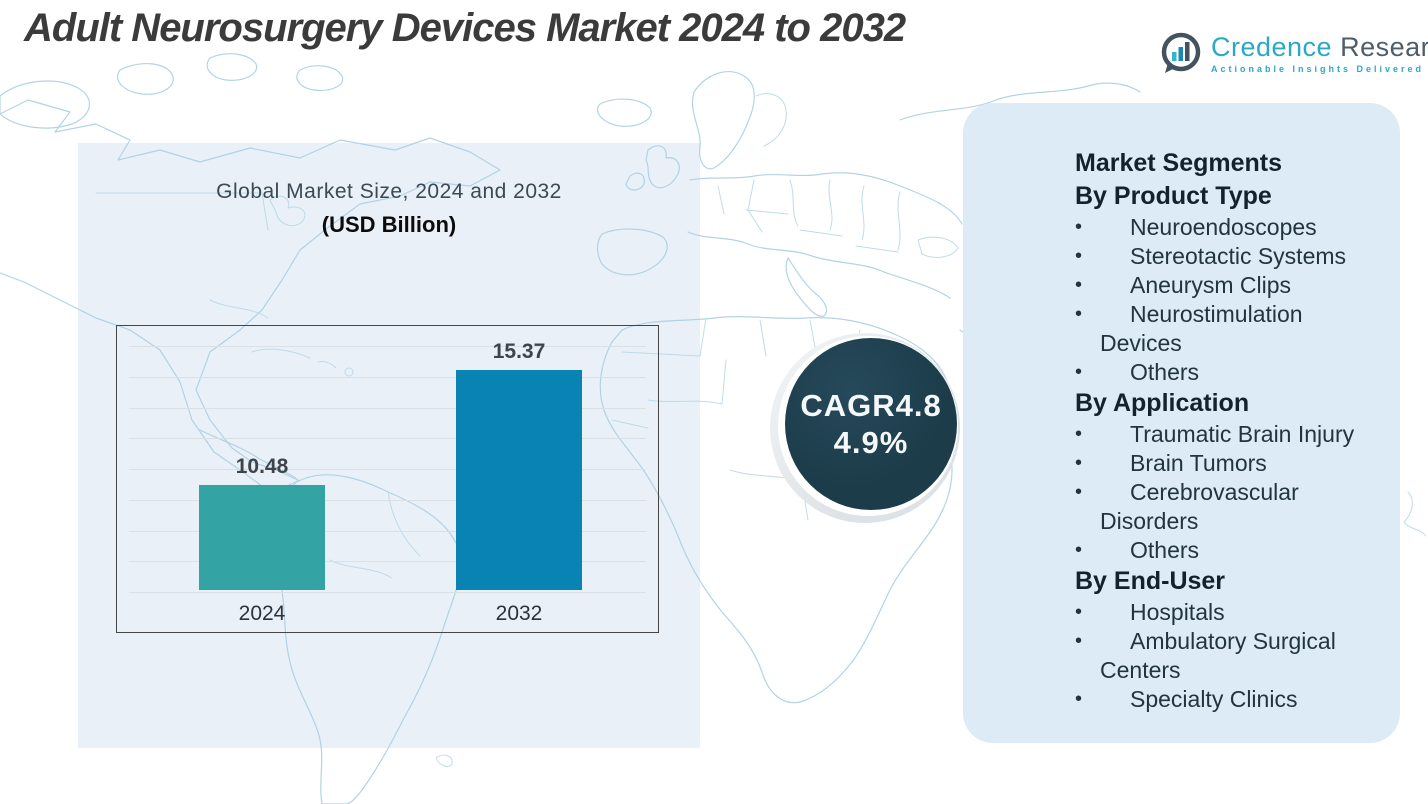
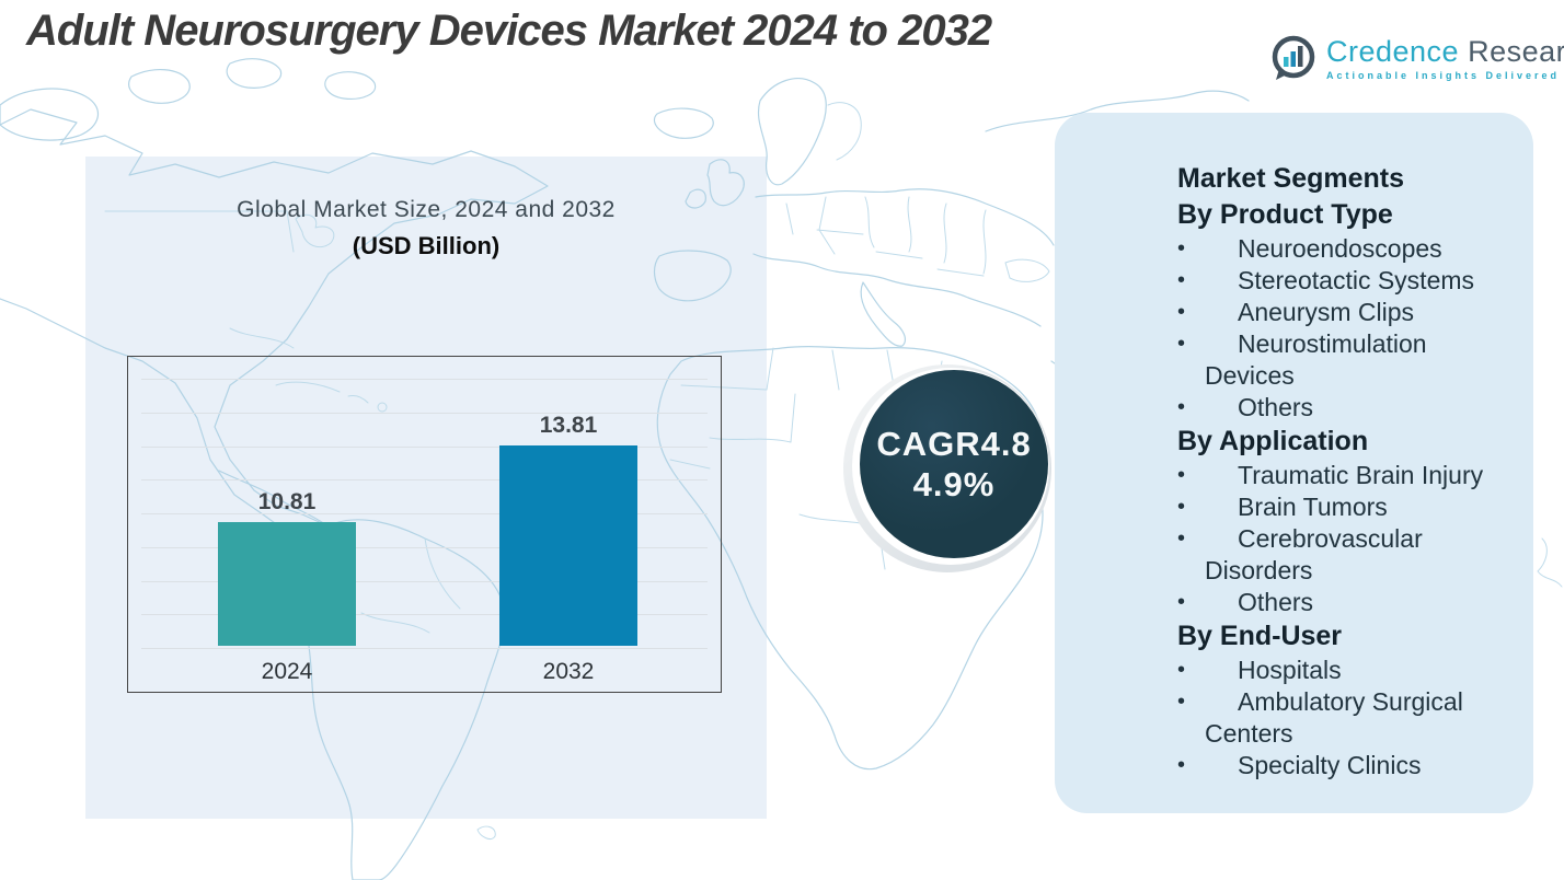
2024: 10.48 -> 10.81
2032: 15.37 -> 13.81
